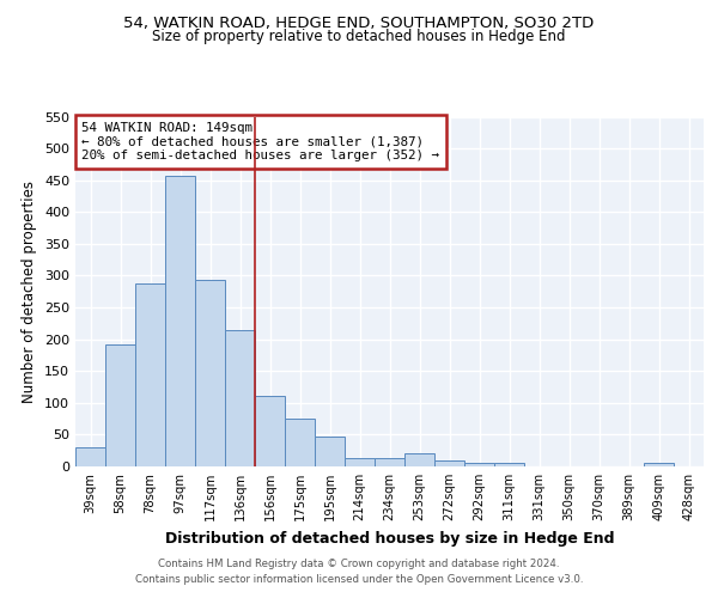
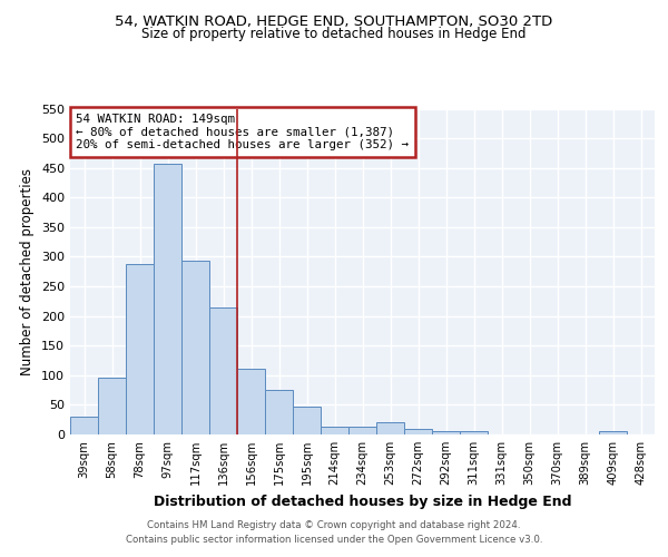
58sqm: 192 -> 96
